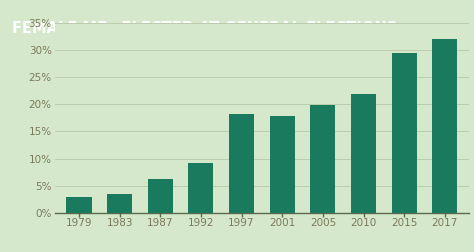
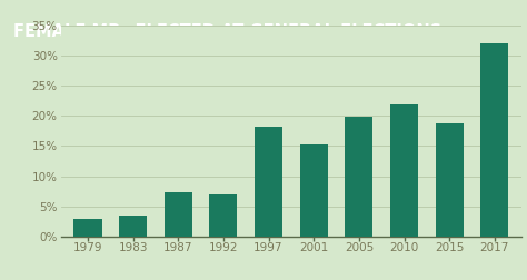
1987: 6.3% -> 7.4%
1992: 9.2% -> 7.0%
2001: 17.9% -> 15.2%
2015: 29.4% -> 18.8%
